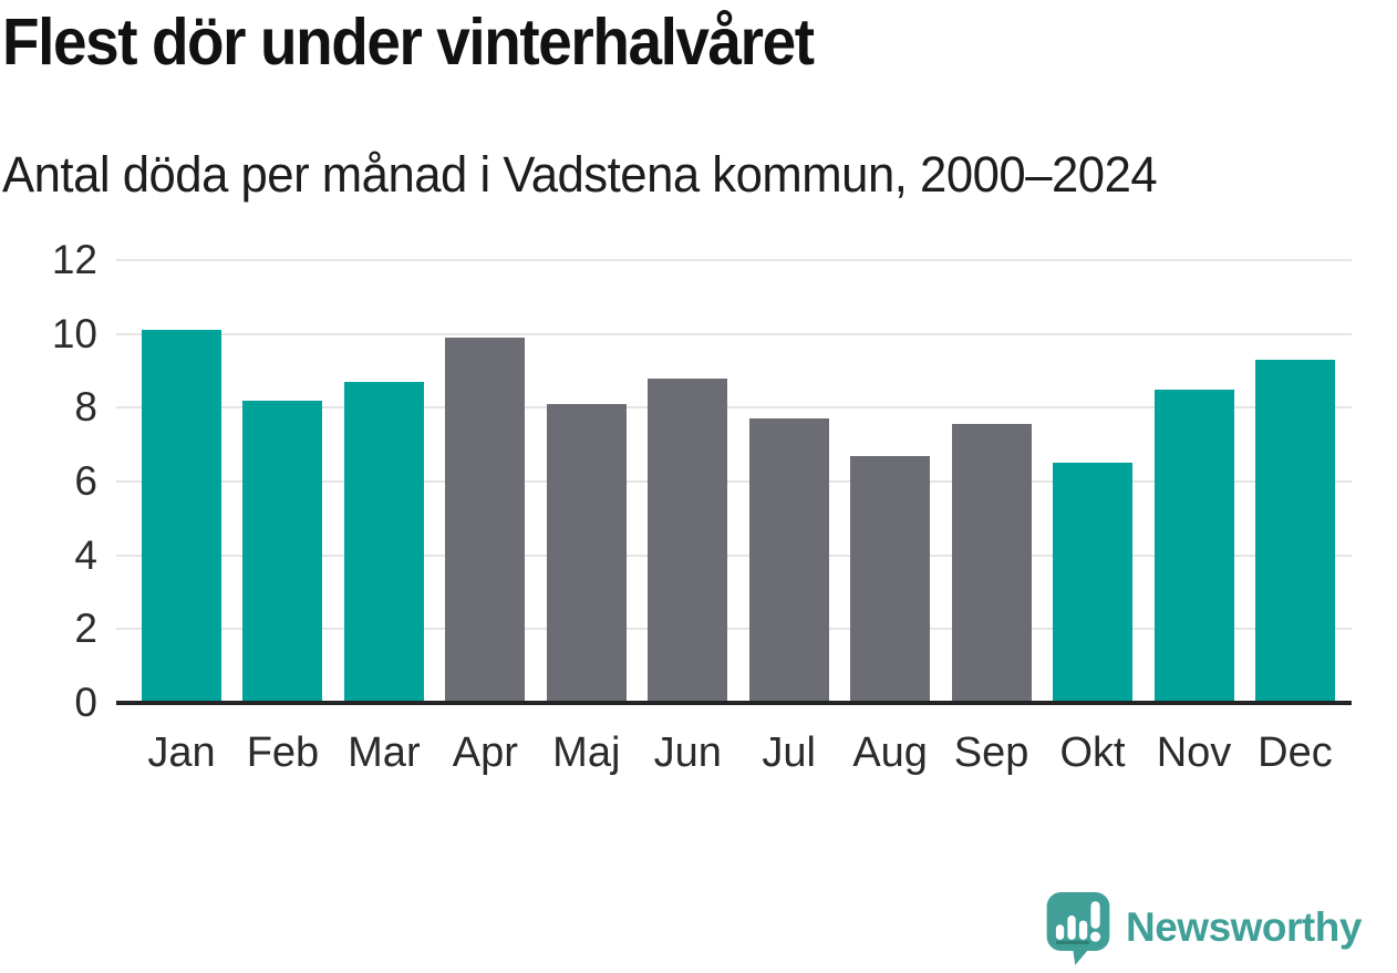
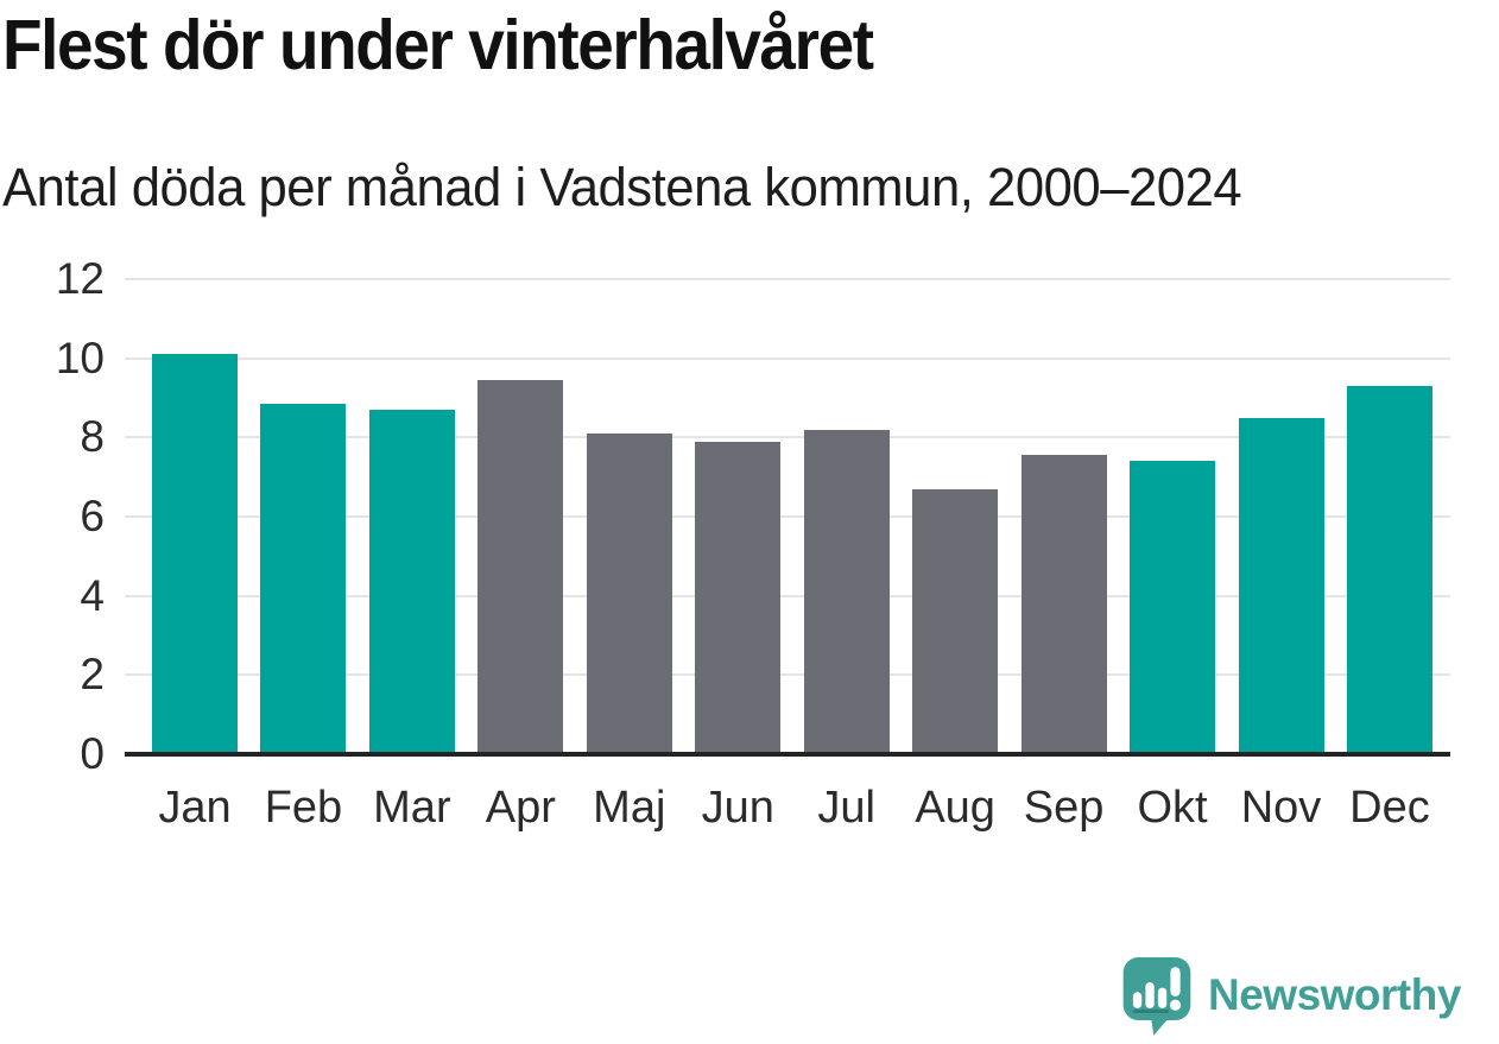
Feb: 8.2 -> 8.8
Apr: 9.9 -> 9.4
Jun: 8.8 -> 7.9
Jul: 7.7 -> 8.2
Okt: 6.5 -> 7.4
